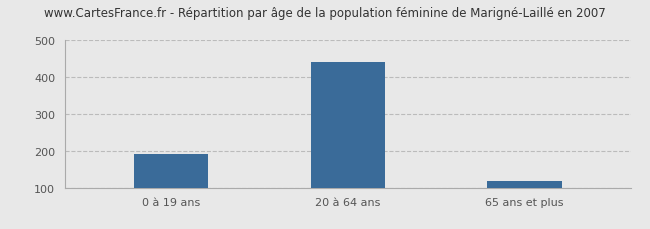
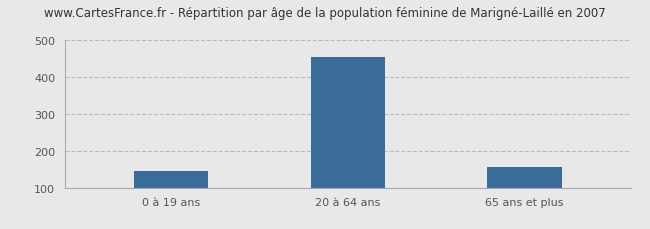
0 à 19 ans: 190 -> 145
20 à 64 ans: 441 -> 455
65 ans et plus: 117 -> 155
